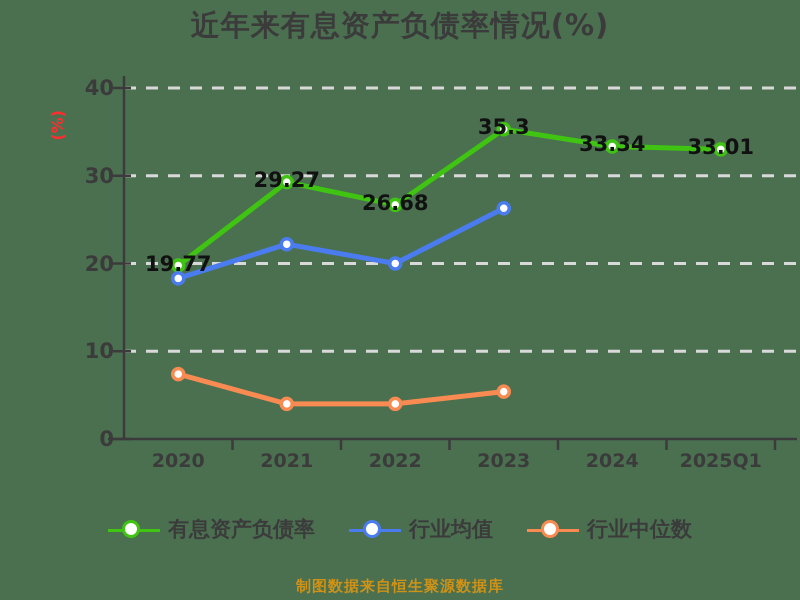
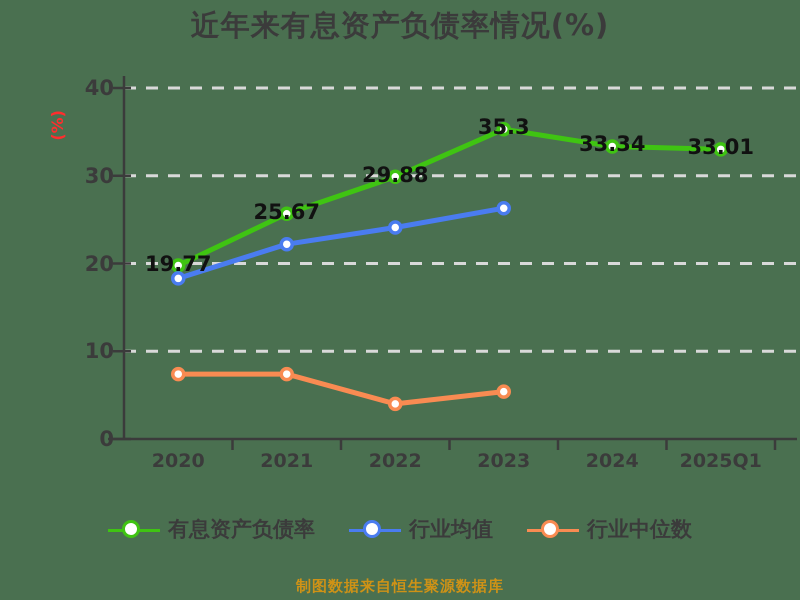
有息资产负债率/2021: 29.27 -> 25.67
行业中位数/2021: 4 -> 7
有息资产负债率/2022: 26.68 -> 29.88
行业均值/2022: 20 -> 24
